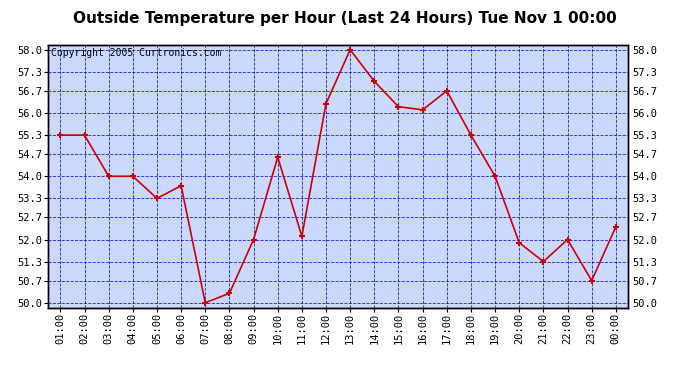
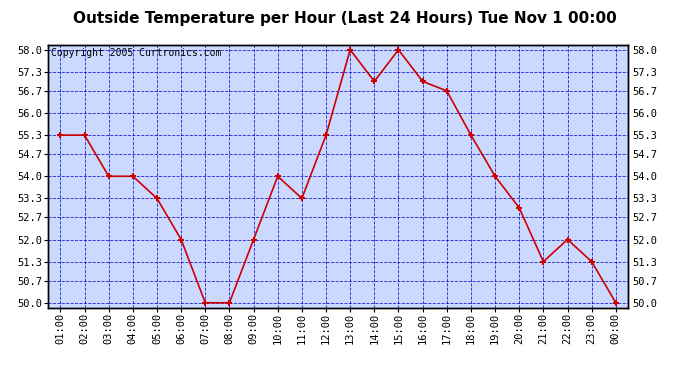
06:00: 53.7 -> 52.0
08:00: 50.3 -> 50.0
10:00: 54.6 -> 54.0
11:00: 52.1 -> 53.3
12:00: 56.3 -> 55.3
15:00: 56.2 -> 58.0
16:00: 56.1 -> 57.0
20:00: 51.9 -> 53.0
23:00: 50.7 -> 51.3
00:00: 52.4 -> 50.0
